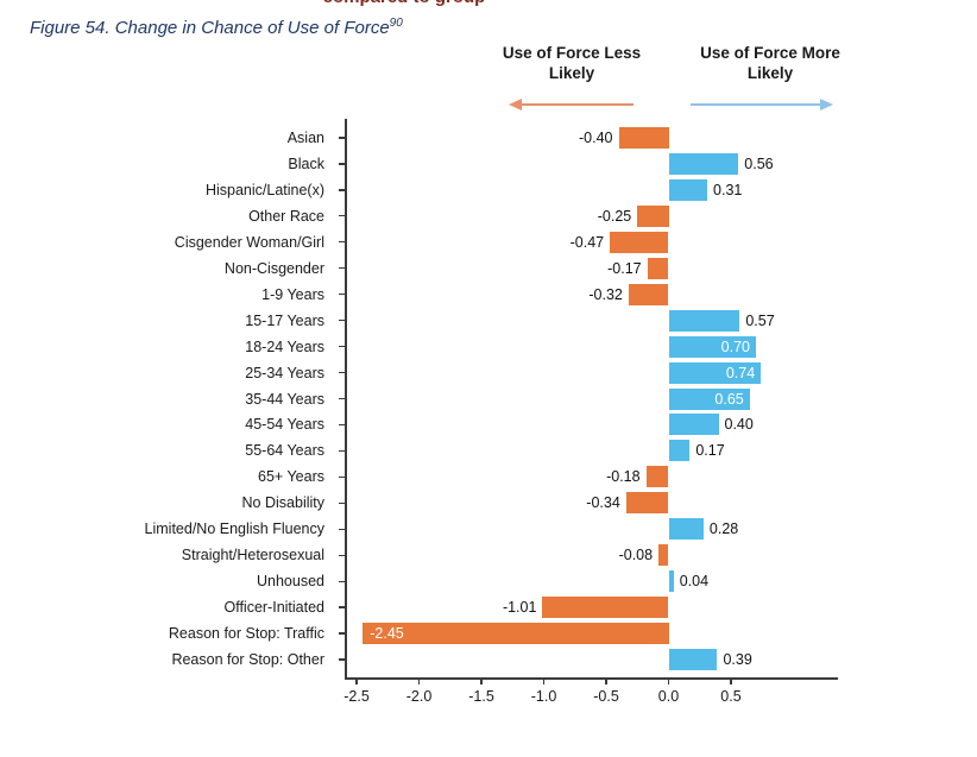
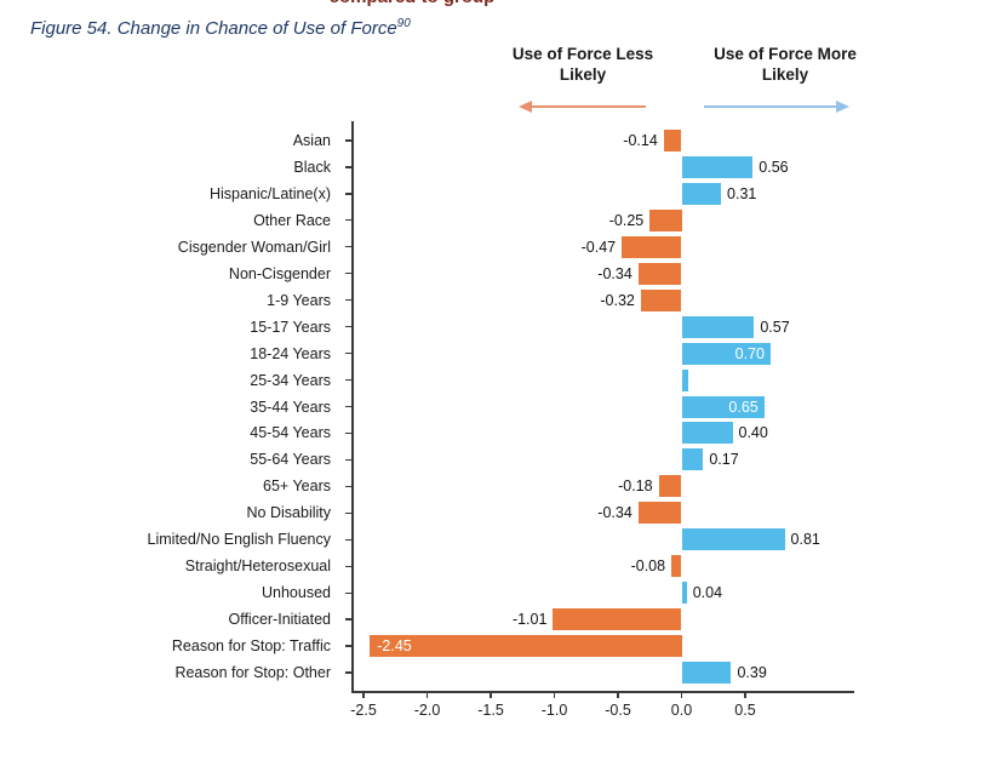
Asian: -0.40 -> -0.14
Non-Cisgender: -0.17 -> -0.34
25-34 Years: 0.74 -> 0.05
Limited/No English Fluency: 0.28 -> 0.81
